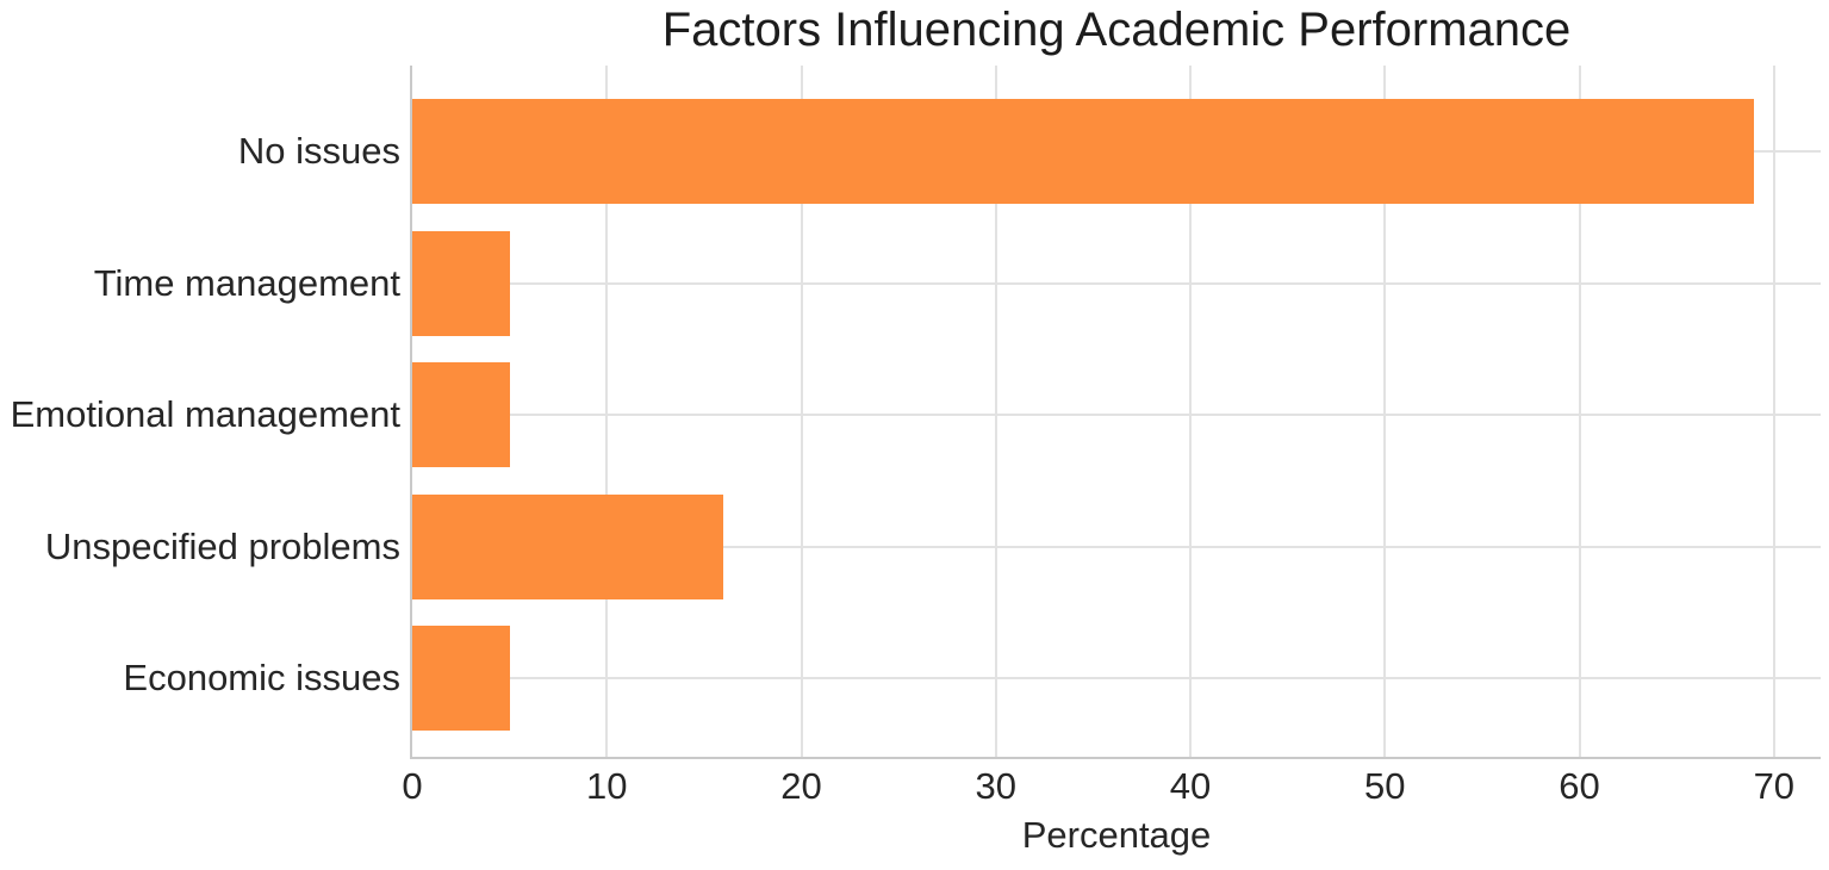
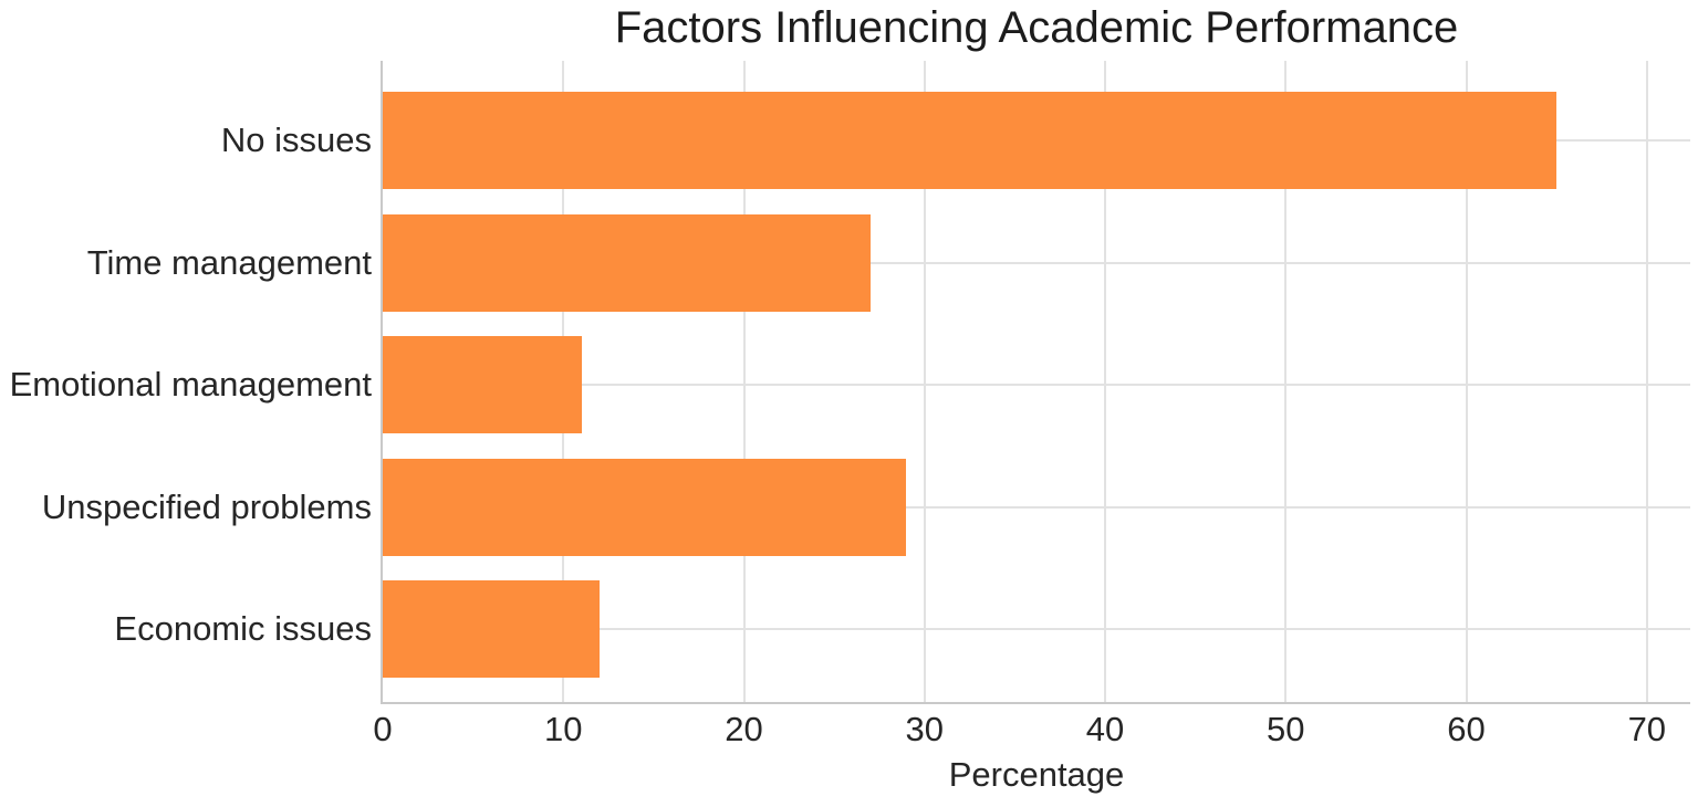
No issues: 69 -> 65
Time management: 5 -> 27
Emotional management: 5 -> 11
Unspecified problems: 16 -> 29
Economic issues: 5 -> 12
